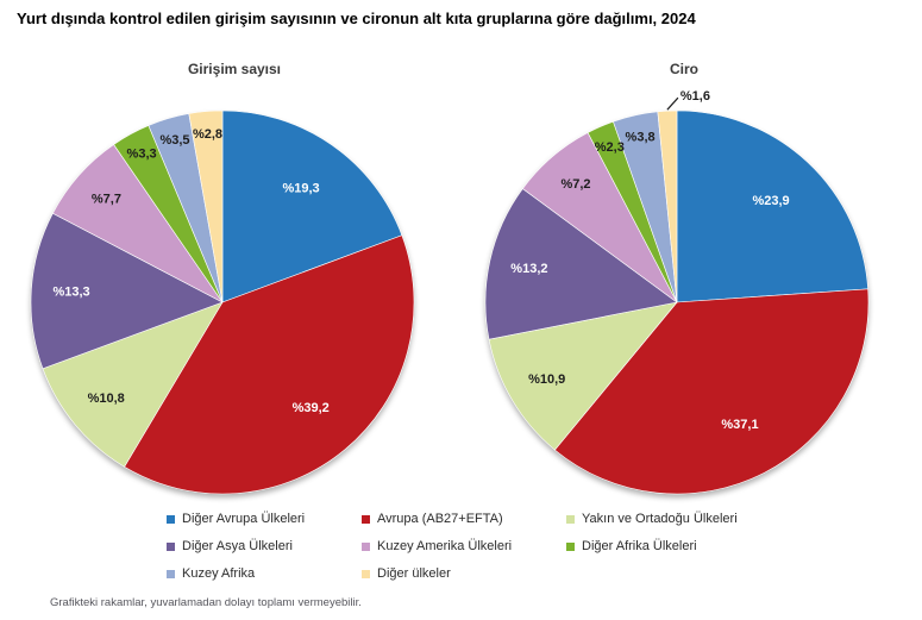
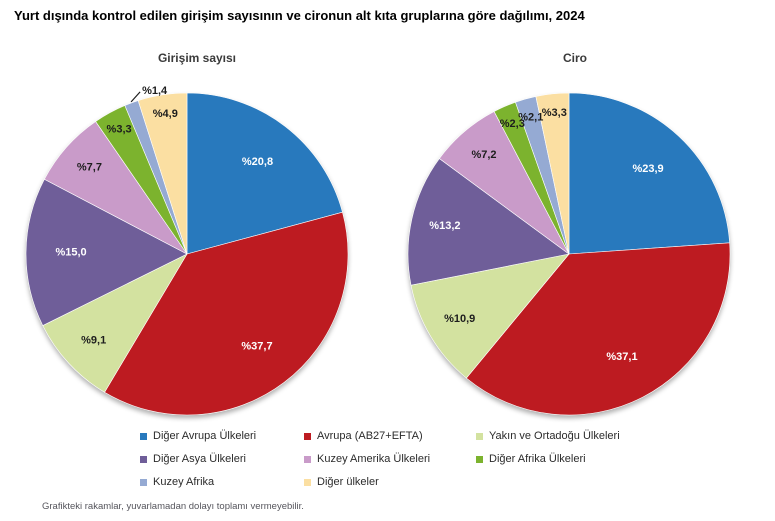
Girişim sayısı/Diğer Avrupa Ülkeleri: 19,3 -> 20,8
Girişim sayısı/Avrupa (AB27+EFTA): 39,2 -> 37,7
Girişim sayısı/Yakın ve Ortadoğu Ülkeleri: 10,8 -> 9,1
Girişim sayısı/Diğer Asya Ülkeleri: 13,3 -> 15,0
Girişim sayısı/Kuzey Afrika: 3,5 -> 1,4
Girişim sayısı/Diğer ülkeler: 2,8 -> 4,9
Ciro/Kuzey Afrika: 3,8 -> 2,1
Ciro/Diğer ülkeler: 1,6 -> 3,3
